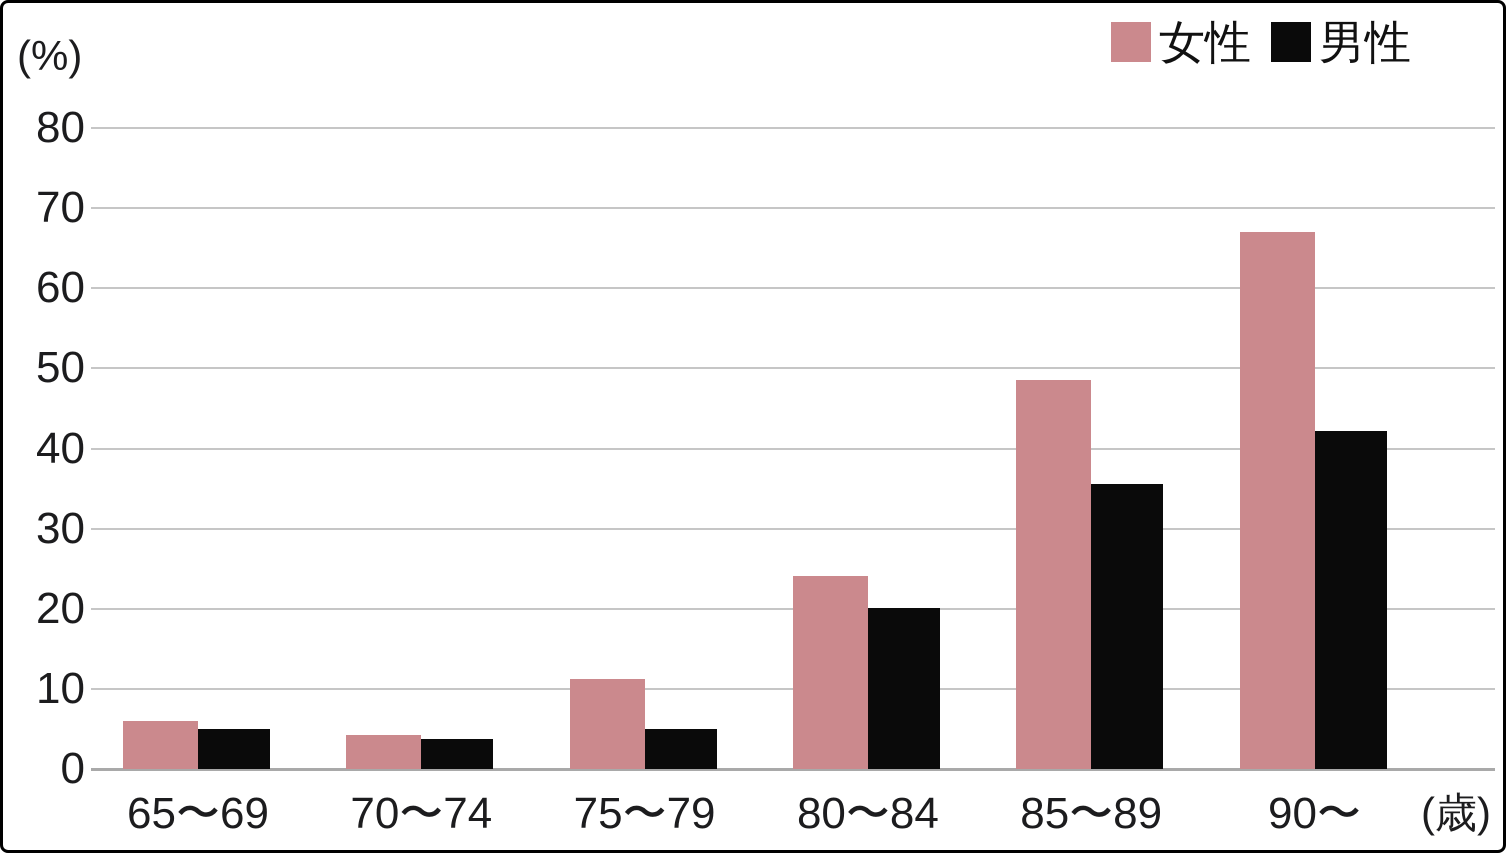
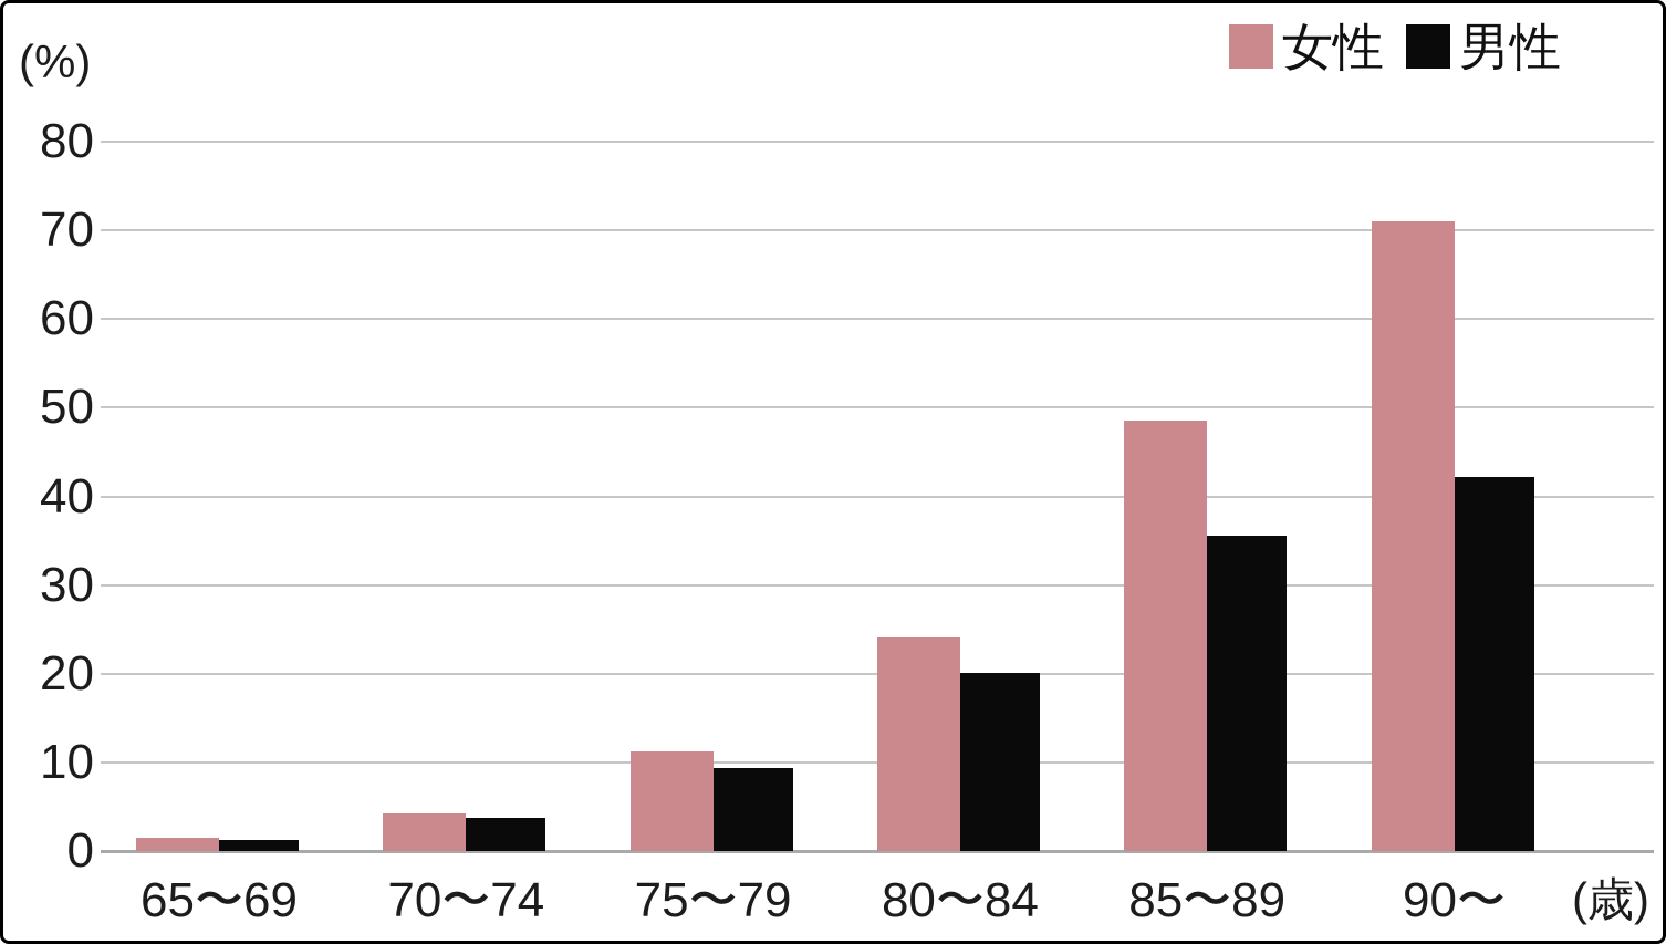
女性/65〜69: 6 -> 2
男性/65〜69: 5 -> 1
男性/75〜79: 5 -> 9
女性/90〜: 67 -> 71
